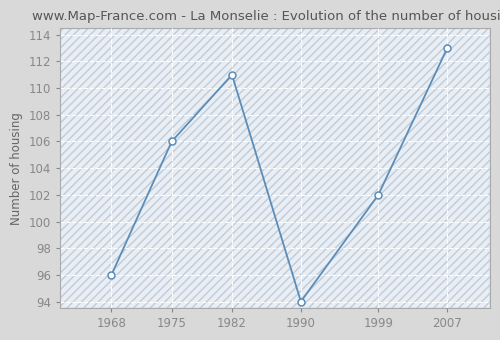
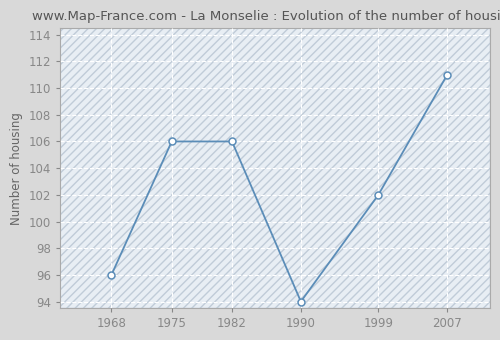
1982: 111 -> 106
2007: 113 -> 111
